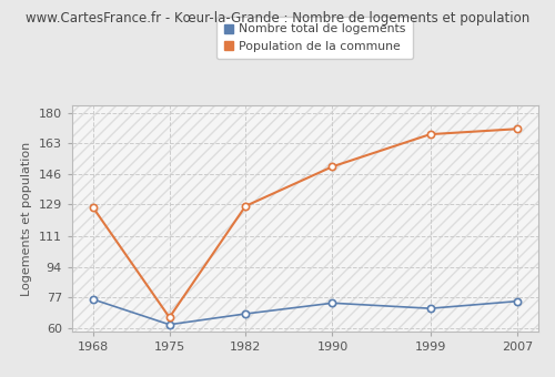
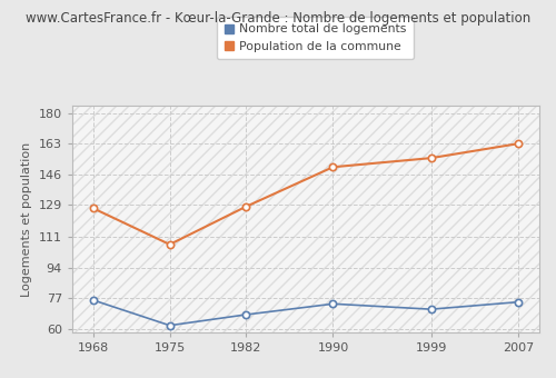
Population de la commune/1975: 66 -> 107
Population de la commune/1999: 168 -> 155
Population de la commune/2007: 171 -> 163
